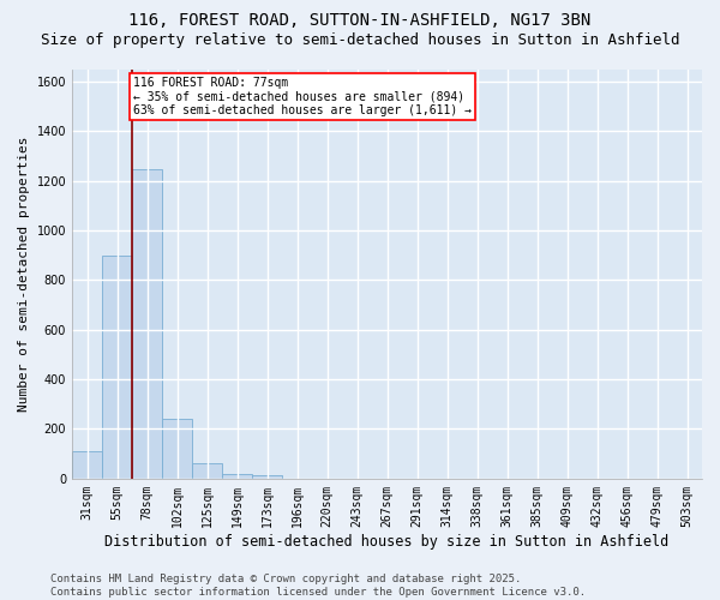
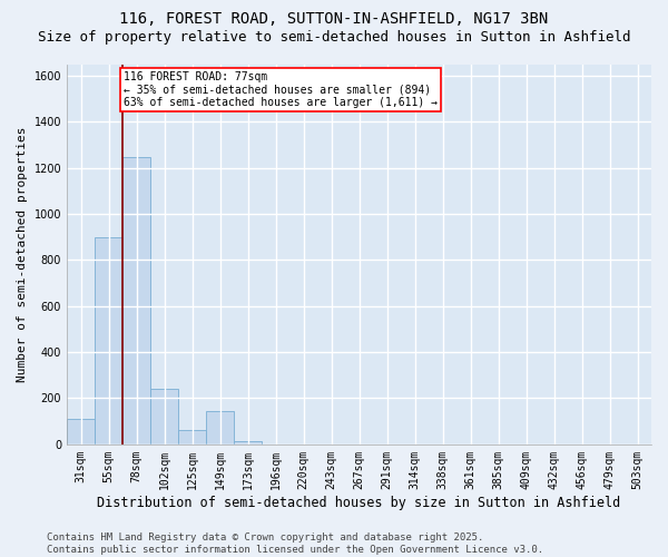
149sqm: 20 -> 145
